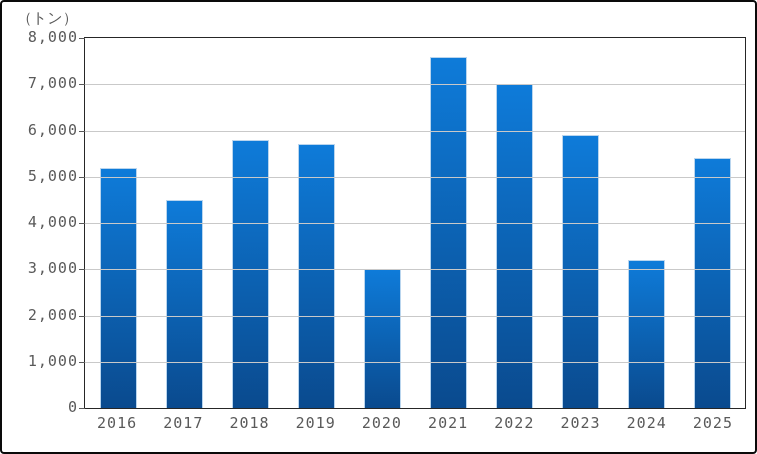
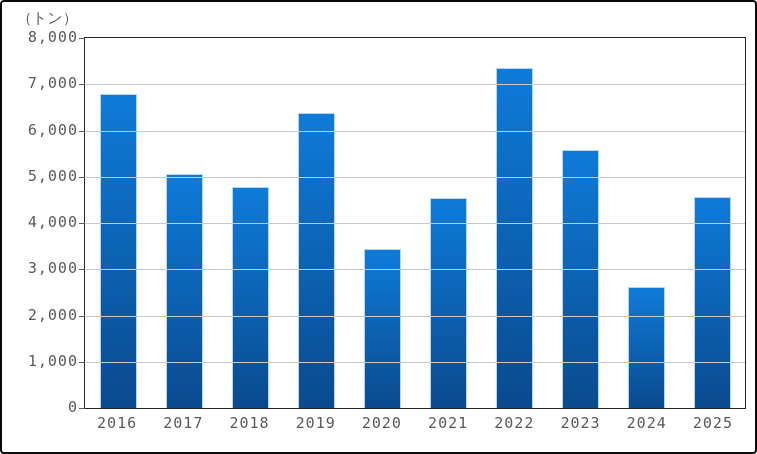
2016: 5200 -> 6800
2017: 4500 -> 5000
2018: 5800 -> 4800
2019: 5700 -> 6400
2020: 3000 -> 3400
2021: 7600 -> 4500
2022: 7000 -> 7400
2023: 5900 -> 5600
2024: 3200 -> 2600
2025: 5400 -> 4600
